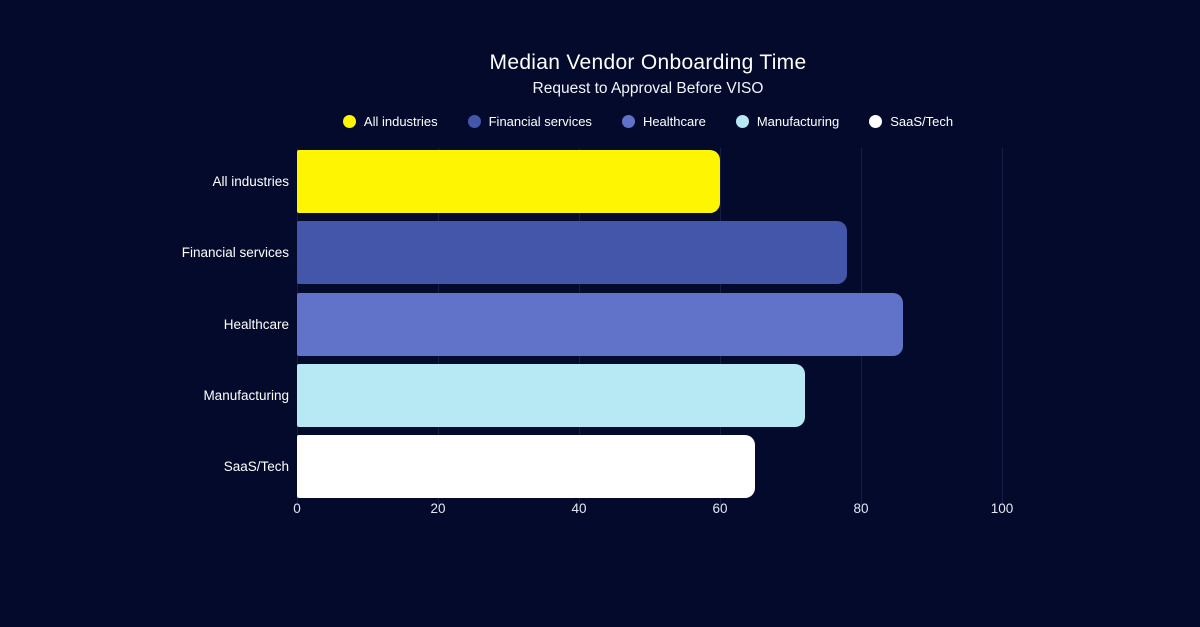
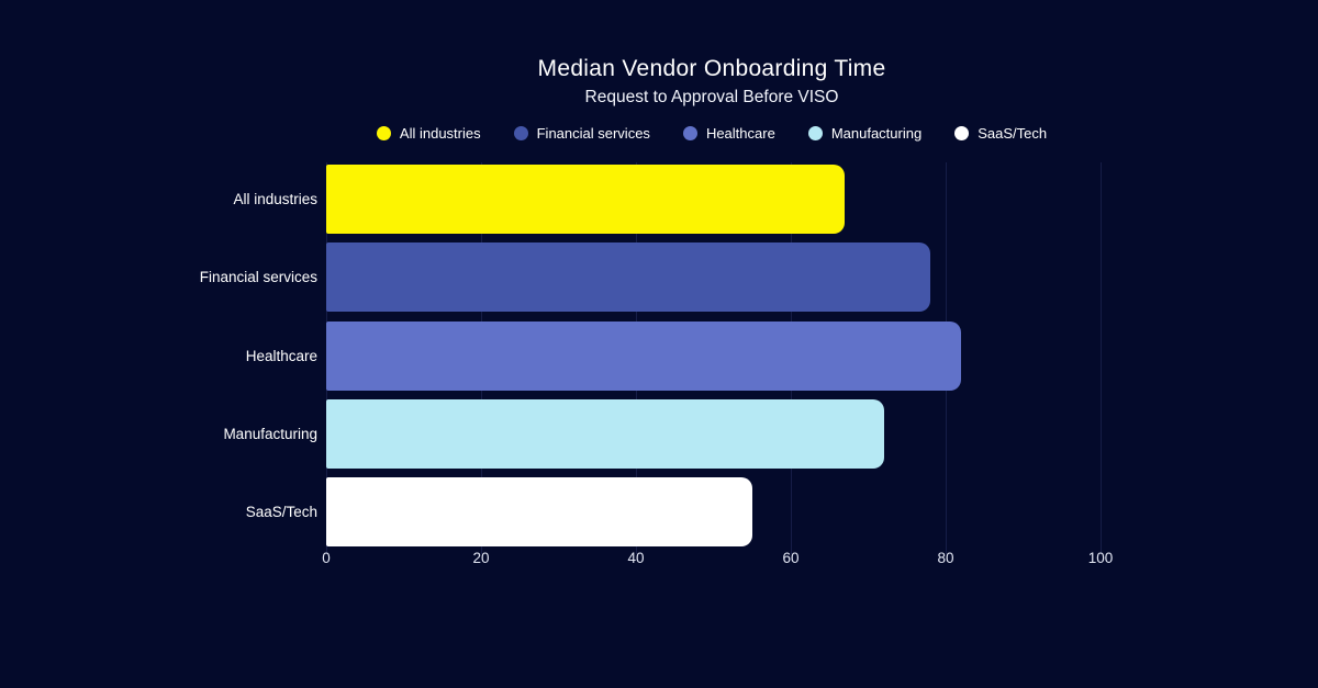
All industries: 60 -> 67
Healthcare: 86 -> 82
SaaS/Tech: 65 -> 55
